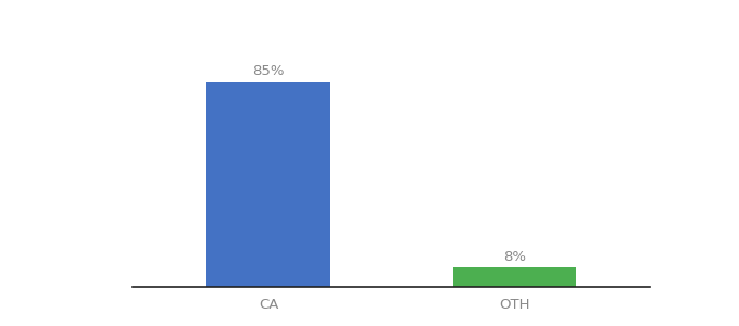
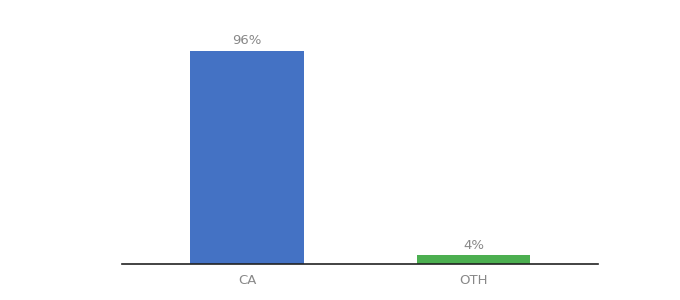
CA: 85% -> 96%
OTH: 8% -> 4%
